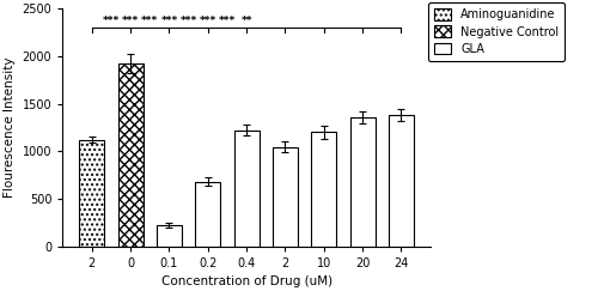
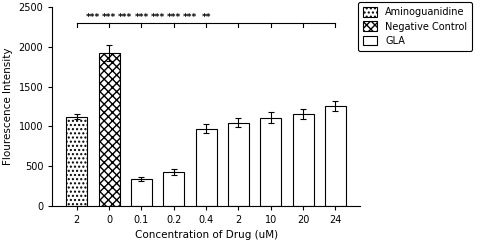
0.1: 220 -> 330
0.2: 680 -> 420
0.4: 1220 -> 970
10: 1200 -> 1110
20: 1360 -> 1160
24: 1380 -> 1260
